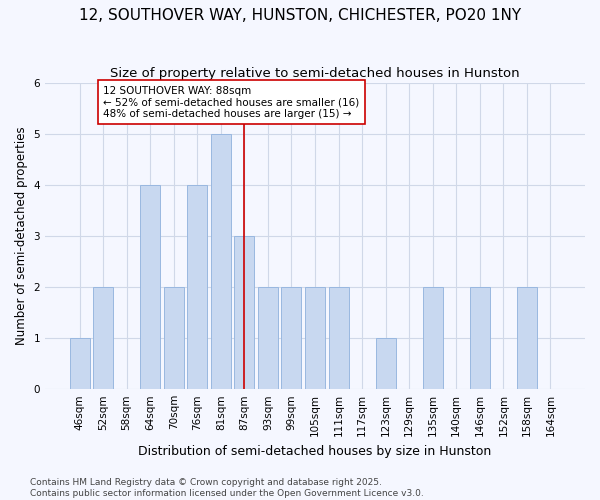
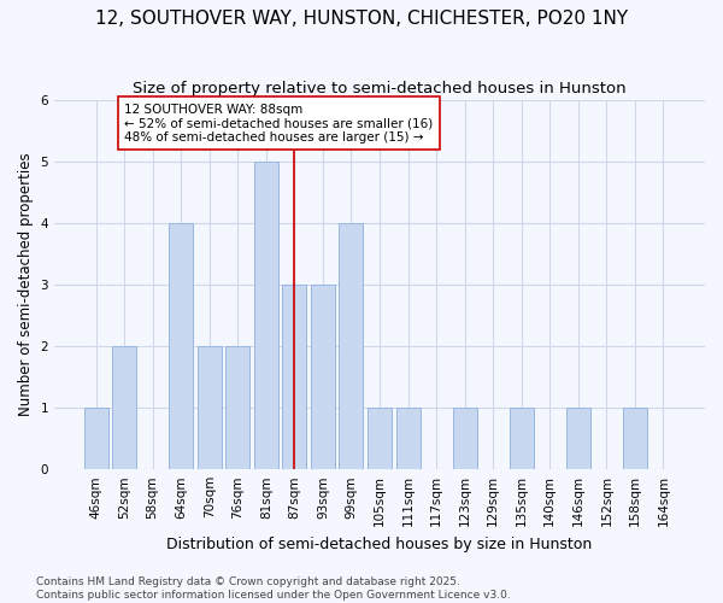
76sqm: 4 -> 2
93sqm: 2 -> 3
99sqm: 2 -> 4
105sqm: 2 -> 1
111sqm: 2 -> 1
135sqm: 2 -> 1
146sqm: 2 -> 1
158sqm: 2 -> 1
